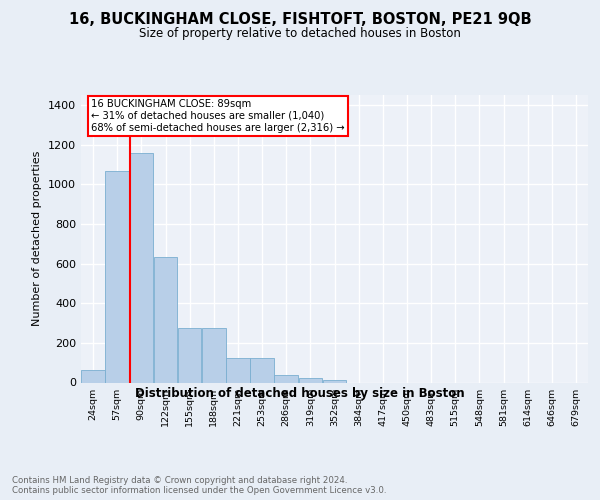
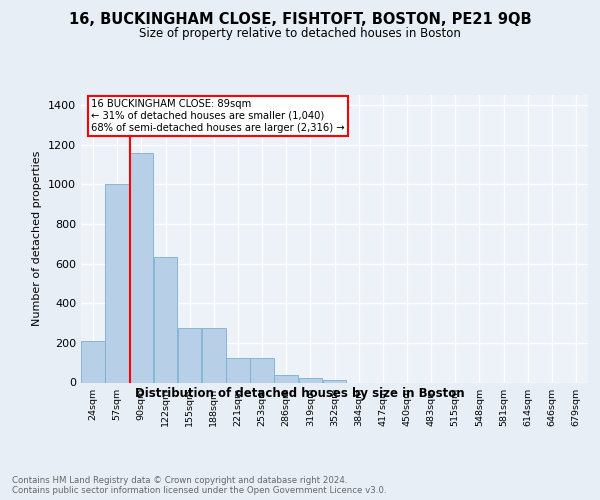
24sqm: 60 -> 210
57sqm: 1060 -> 1000
